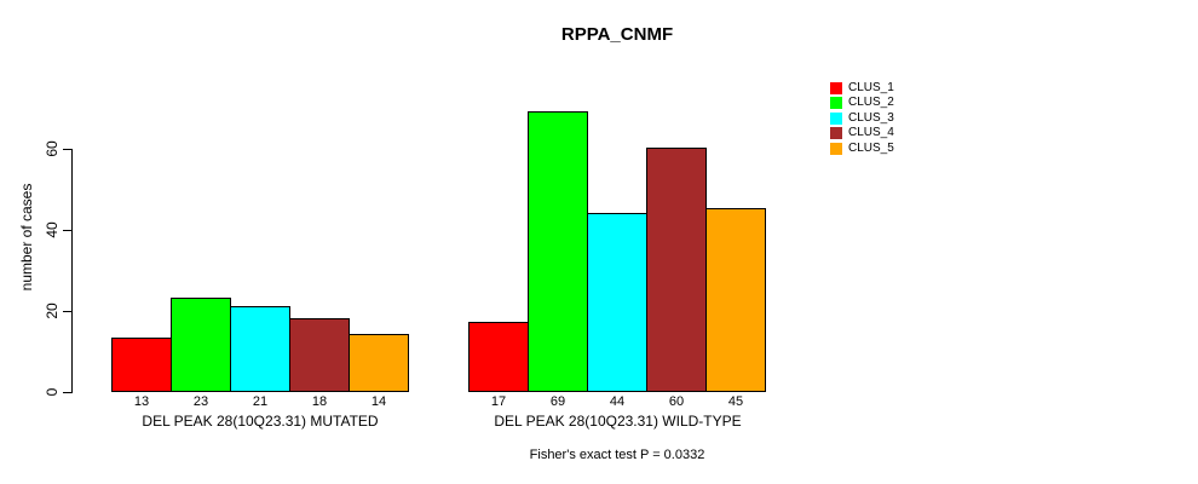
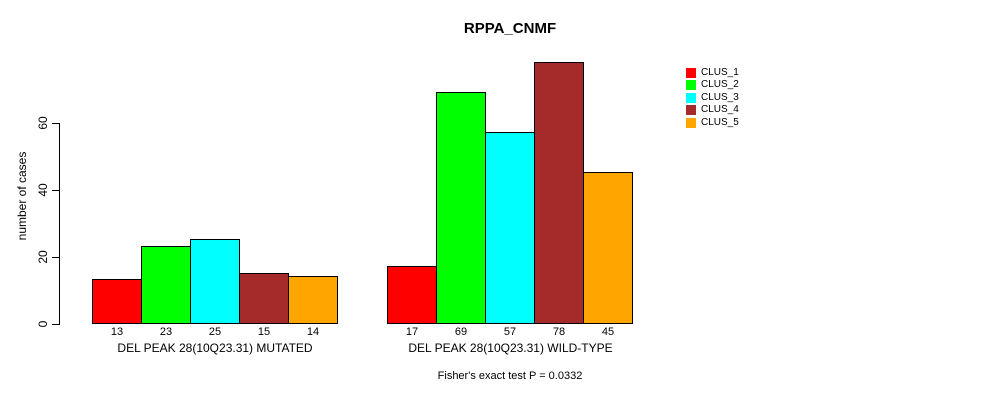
CLUS_3/DEL PEAK 28(10Q23.31) MUTATED: 21 -> 25
CLUS_4/DEL PEAK 28(10Q23.31) MUTATED: 18 -> 15
CLUS_3/DEL PEAK 28(10Q23.31) WILD-TYPE: 44 -> 57
CLUS_4/DEL PEAK 28(10Q23.31) WILD-TYPE: 60 -> 78
